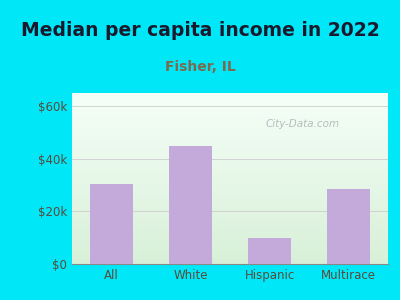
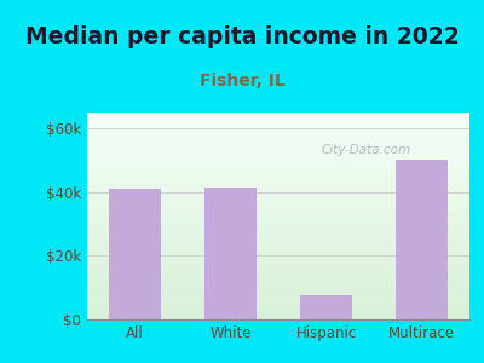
All: $30.5k -> $41.0k
White: $45.0k -> $41.5k
Hispanic: $10.0k -> $7.5k
Multirace: $28.5k -> $50.0k
